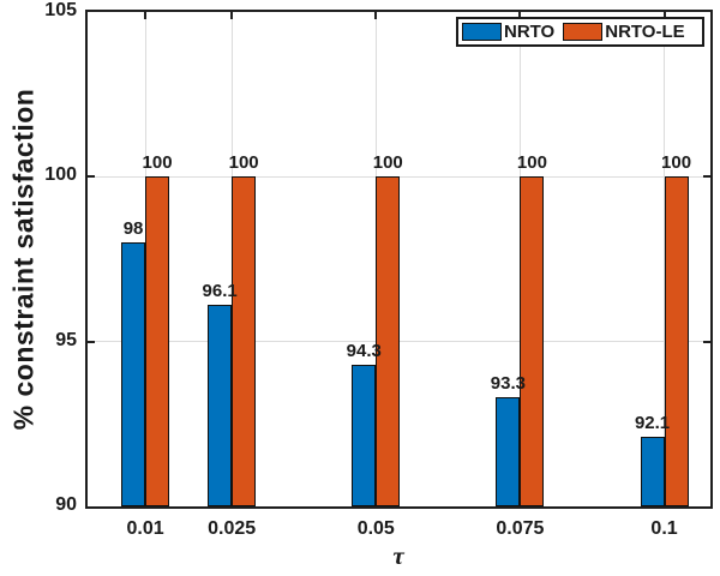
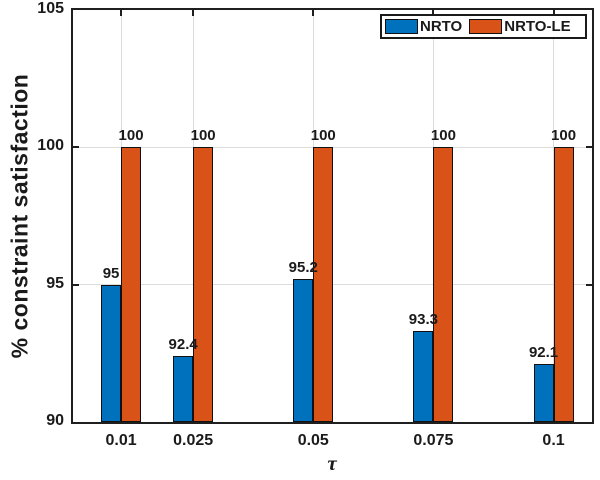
NRTO/0.01: 98 -> 95
NRTO/0.025: 96.1 -> 92.4
NRTO/0.05: 94.3 -> 95.2
